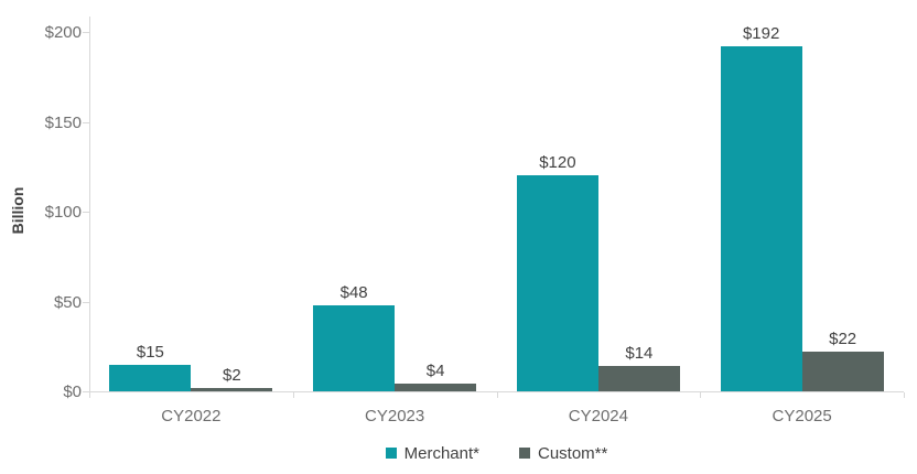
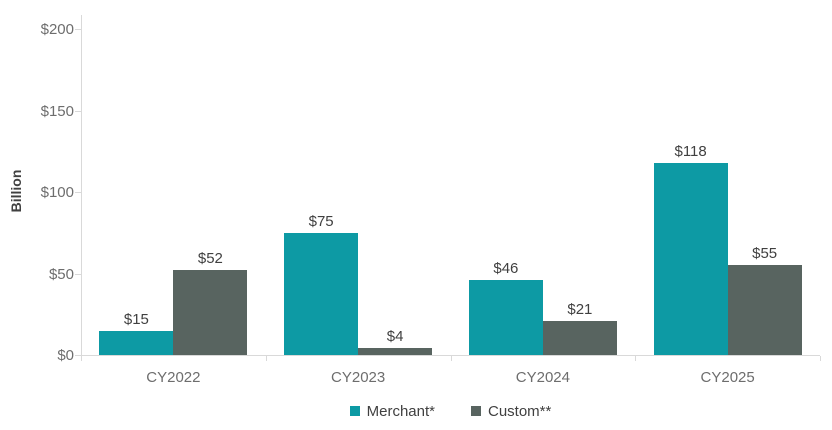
Custom**/CY2022: $2 -> $52
Merchant*/CY2023: $48 -> $75
Merchant*/CY2024: $120 -> $46
Custom**/CY2024: $14 -> $21
Merchant*/CY2025: $192 -> $118
Custom**/CY2025: $22 -> $55
